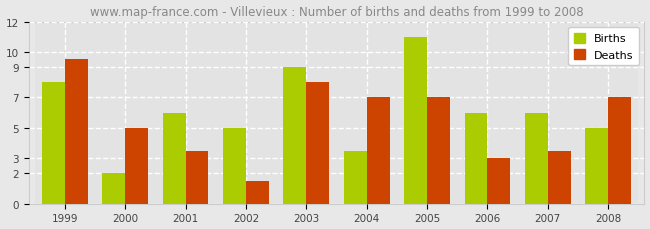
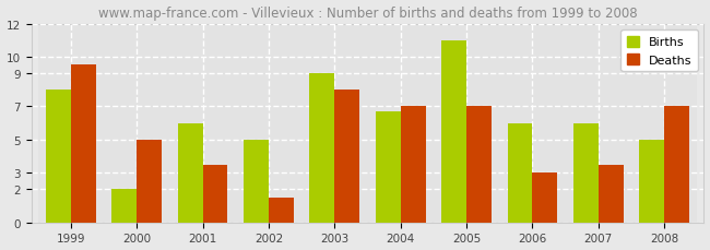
Births/2004: 3.5 -> 6.7
